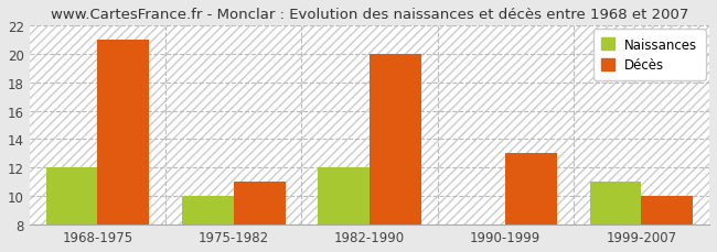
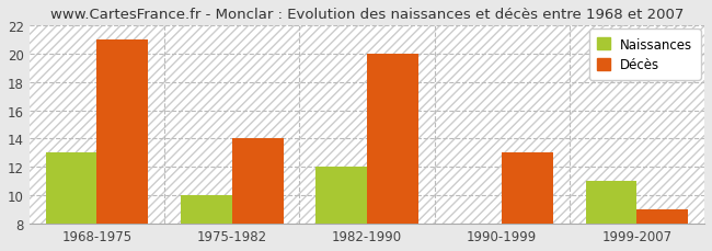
Naissances/1968-1975: 12 -> 13
Décès/1975-1982: 11 -> 14
Décès/1999-2007: 10 -> 9
